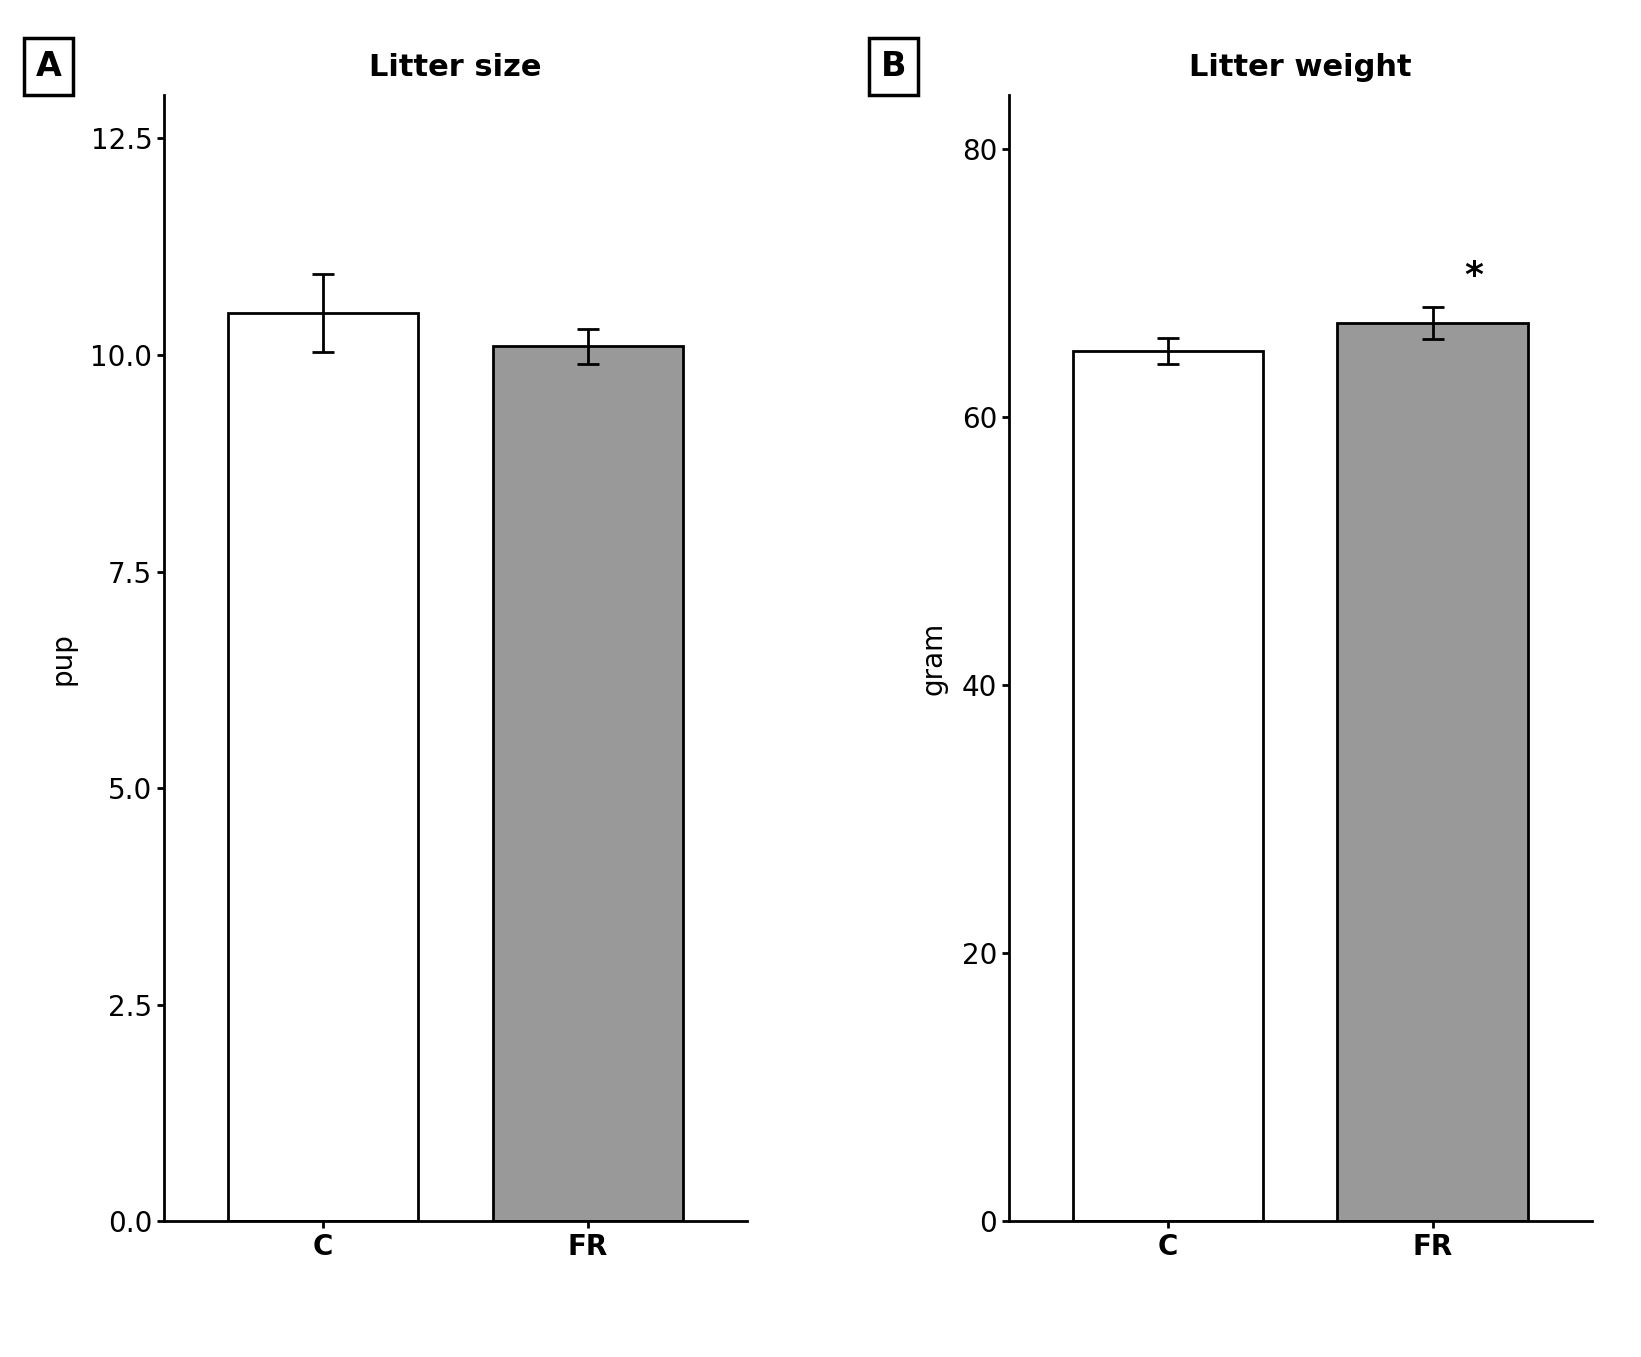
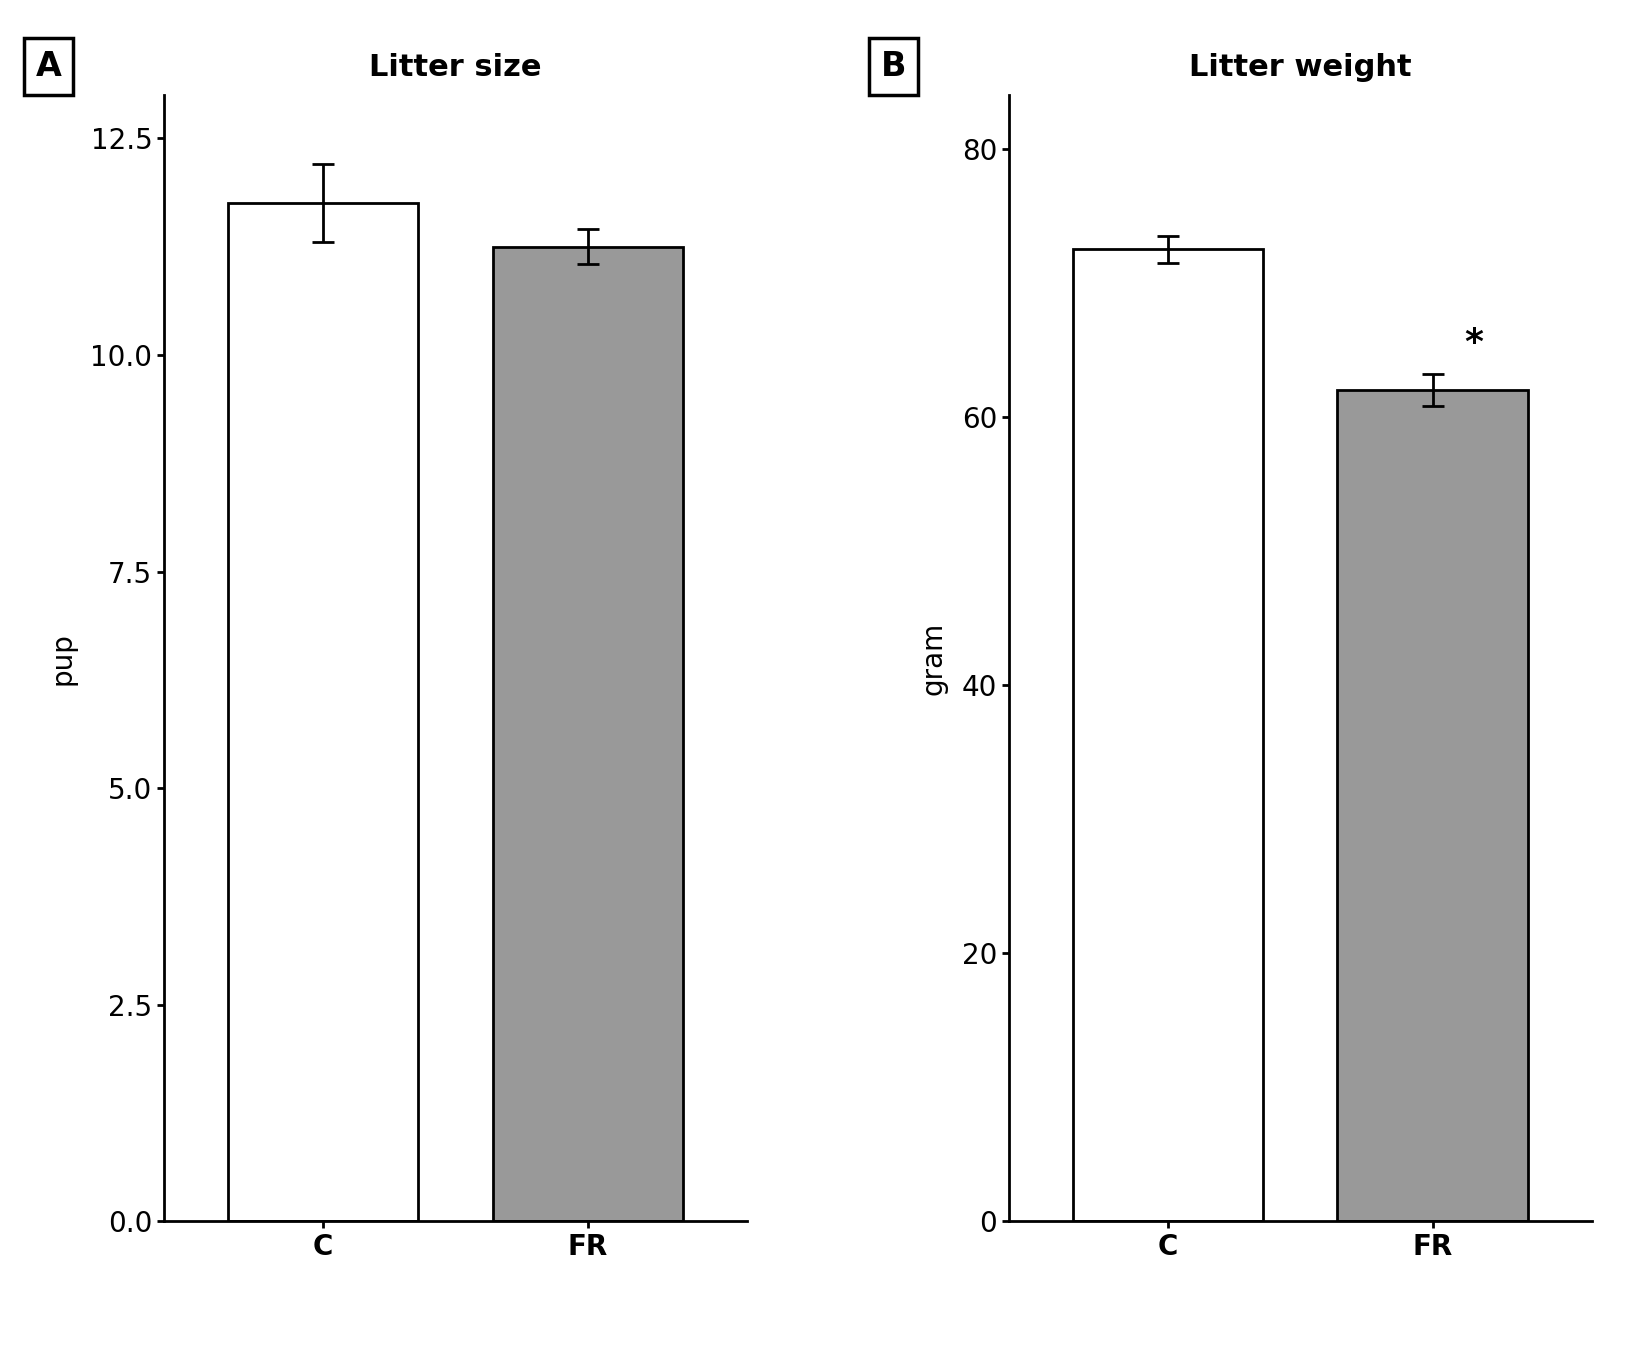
Litter size/C: 10.48 -> 11.75
Litter size/FR: 10.10 -> 11.25
Litter weight/C: 64.9 -> 72.5
Litter weight/FR: 67.0 -> 62.0
